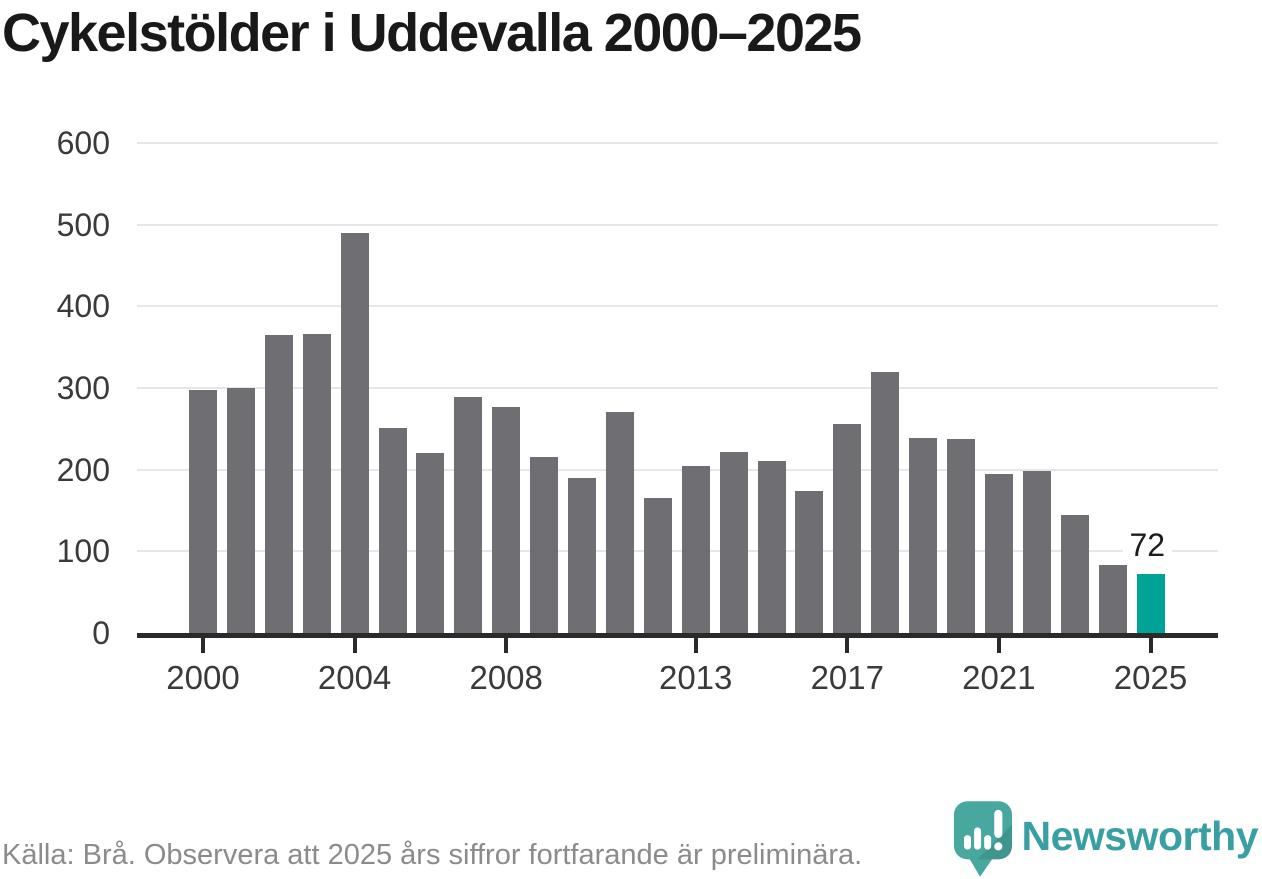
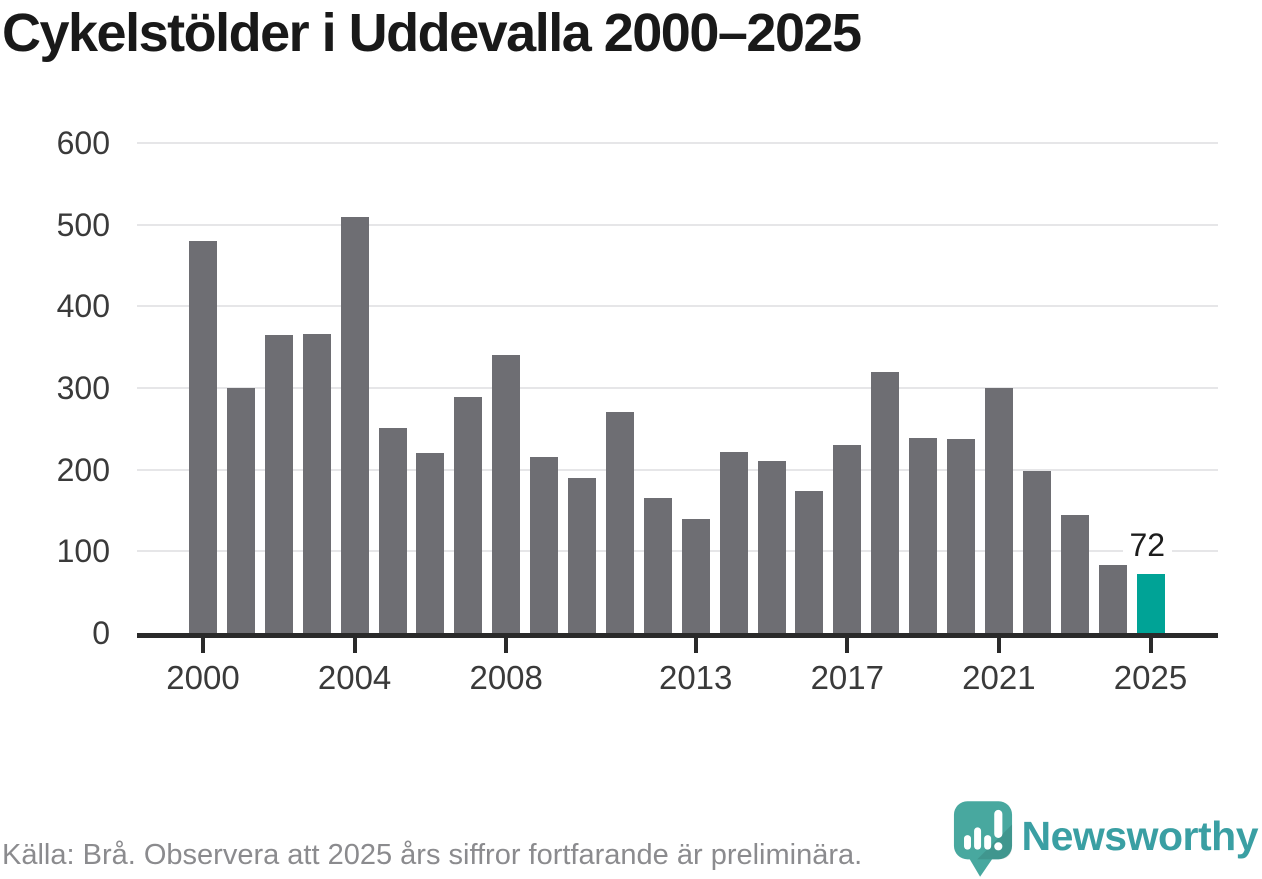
2000: 300 -> 480
2004: 490 -> 510
2008: 280 -> 340
2013: 200 -> 140
2017: 260 -> 230
2021: 200 -> 300
